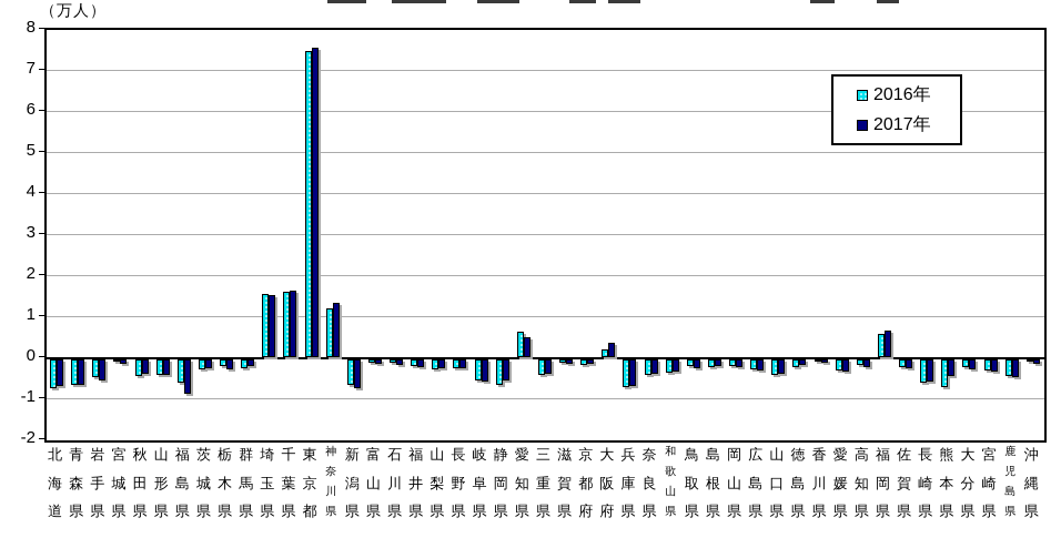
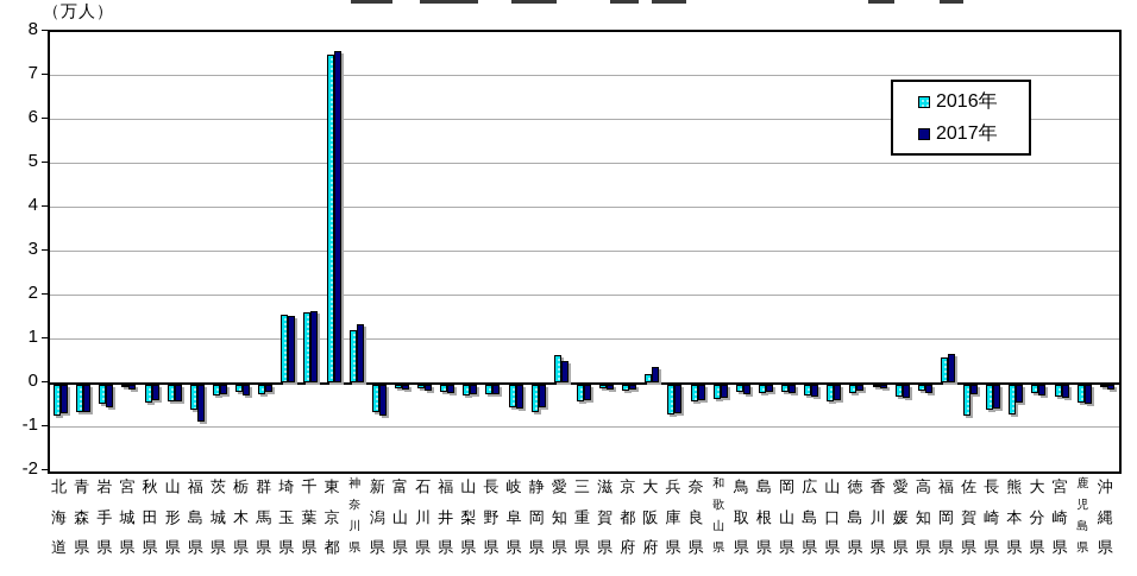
2016年/佐賀県: -0.2 -> -0.7
